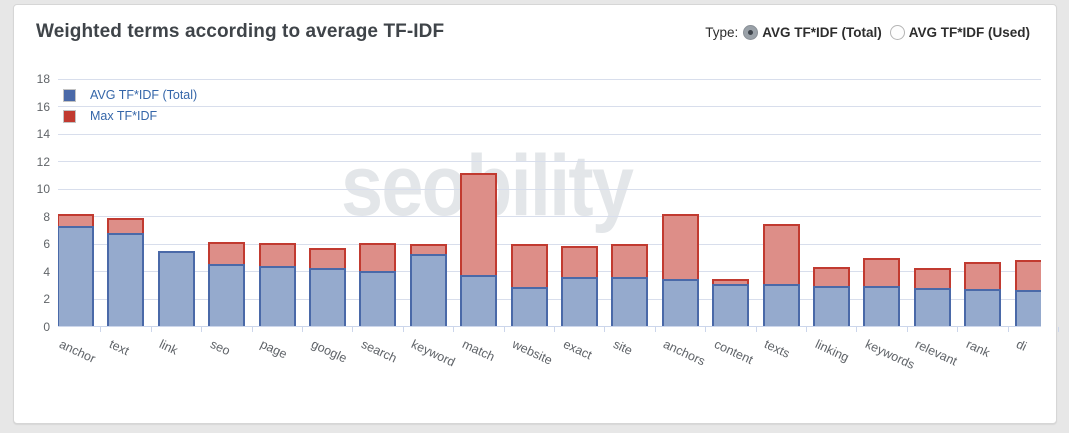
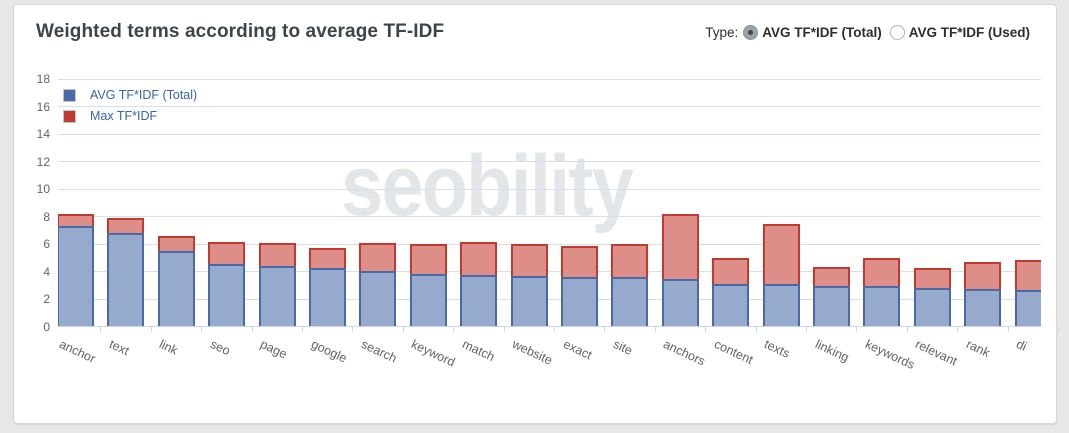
Max TF*IDF/link: 1.8 -> 6.6
AVG TF*IDF (Total)/keyword: 5.3 -> 3.9
Max TF*IDF/match: 11.2 -> 6.2
AVG TF*IDF (Total)/website: 2.9 -> 3.7
Max TF*IDF/content: 3.5 -> 5.0
